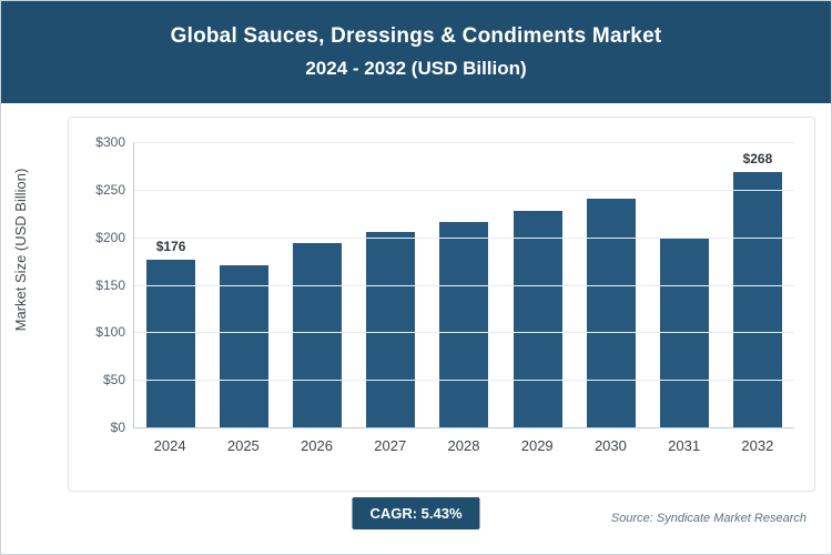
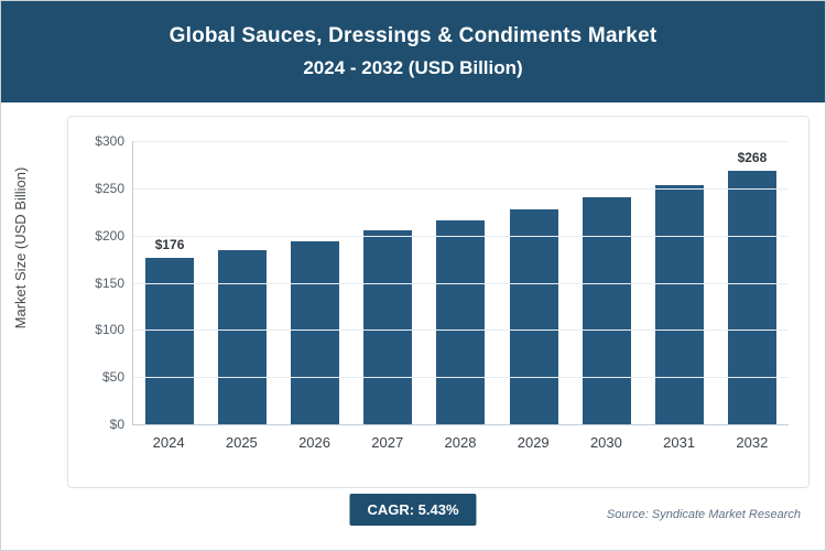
2025: $170 -> $180
2031: $200 -> $250
